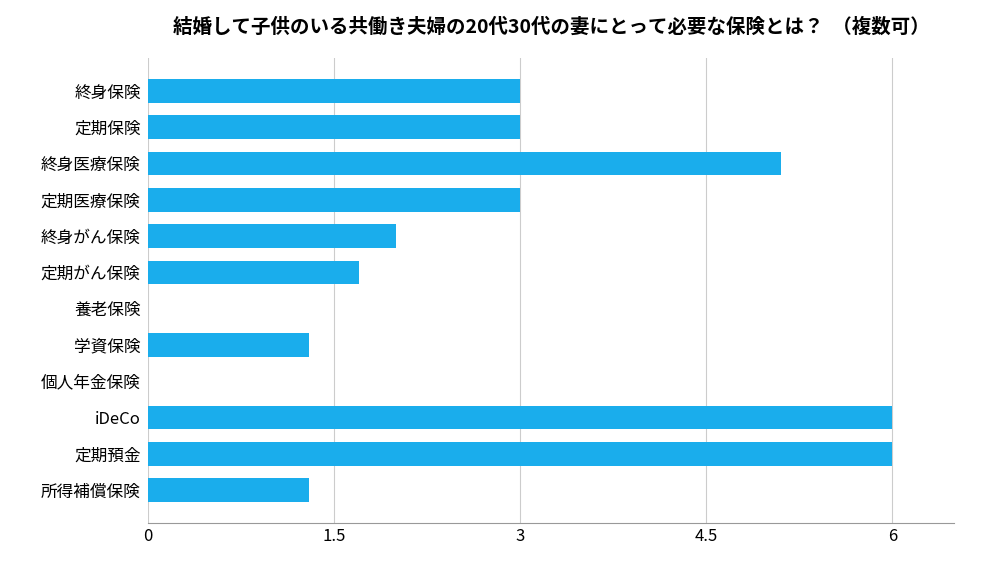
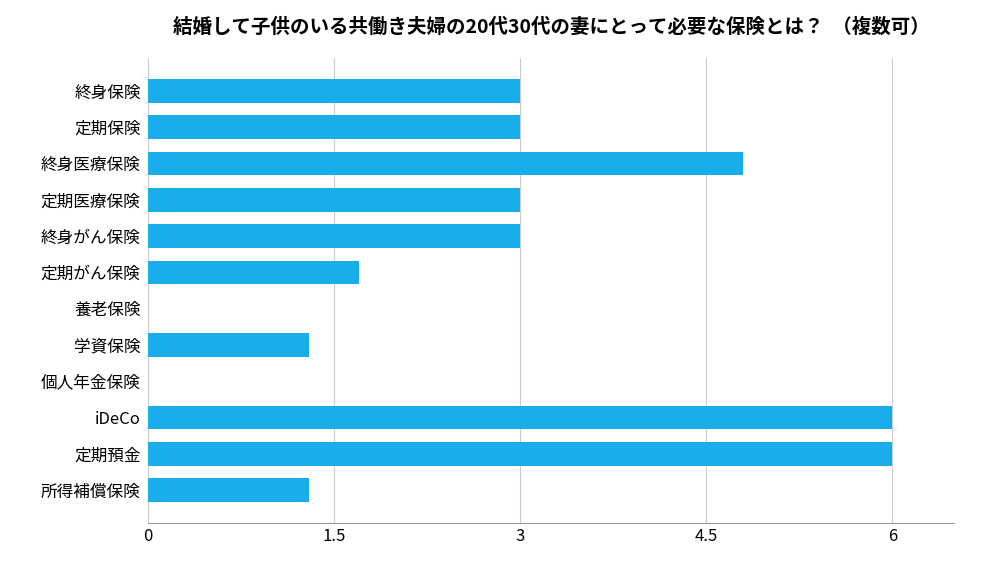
終身医療保険: 5.1 -> 4.8
終身がん保険: 2.0 -> 3.0
